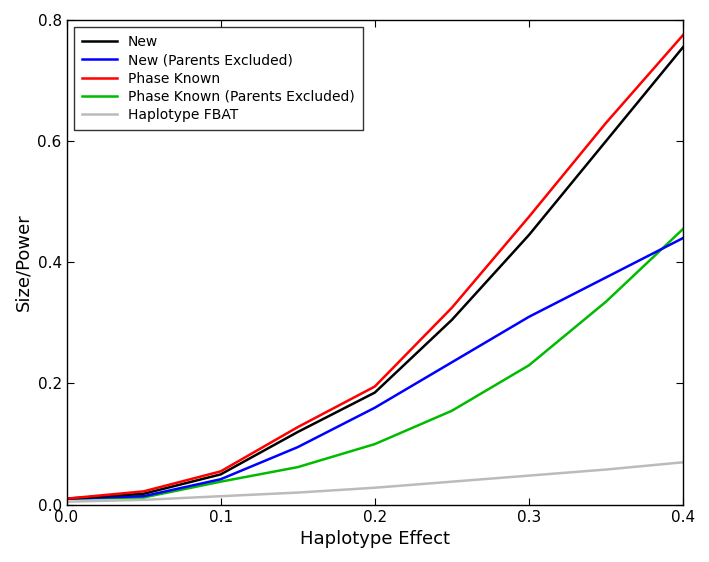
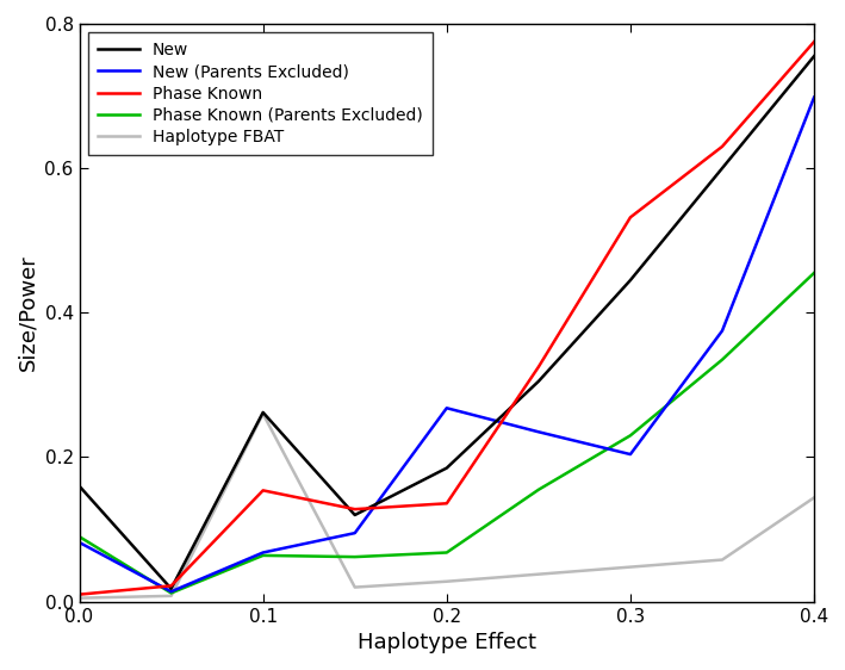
New/0.0: 0.010 -> 0.160
New (Parents Excluded)/0.0: 0.010 -> 0.082
Phase Known (Parents Excluded)/0.0: 0.010 -> 0.090
New/0.1: 0.050 -> 0.262
New (Parents Excluded)/0.1: 0.042 -> 0.068
Phase Known/0.1: 0.055 -> 0.154
Phase Known (Parents Excluded)/0.1: 0.038 -> 0.064
Haplotype FBAT/0.1: 0.014 -> 0.260
New (Parents Excluded)/0.2: 0.160 -> 0.268
Phase Known/0.2: 0.195 -> 0.136
Phase Known (Parents Excluded)/0.2: 0.100 -> 0.068
New (Parents Excluded)/0.3: 0.310 -> 0.204
Phase Known/0.3: 0.475 -> 0.532
New (Parents Excluded)/0.4: 0.440 -> 0.698
Haplotype FBAT/0.4: 0.070 -> 0.144
